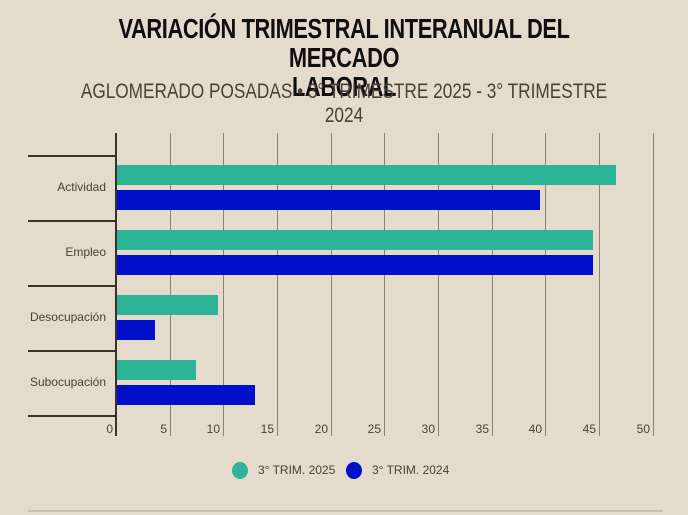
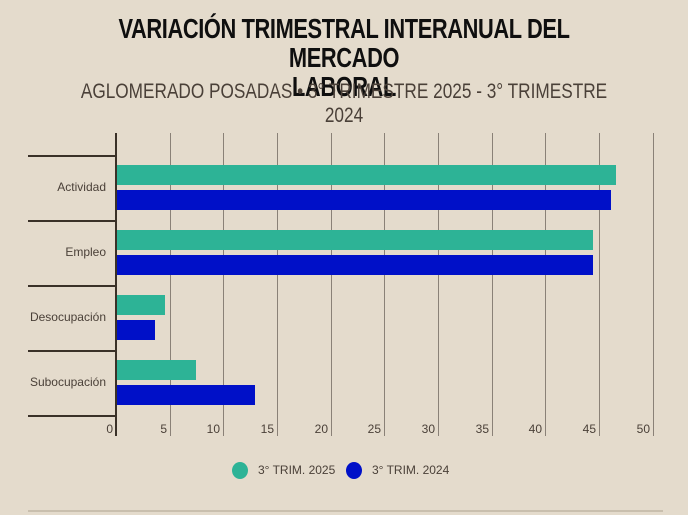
3° TRIM. 2024/Actividad: 39.4 -> 46.0
3° TRIM. 2025/Desocupación: 9.4 -> 4.5
